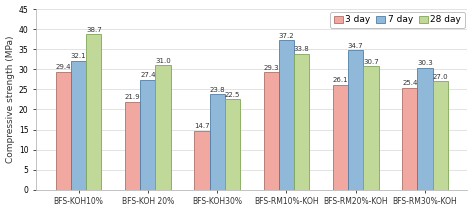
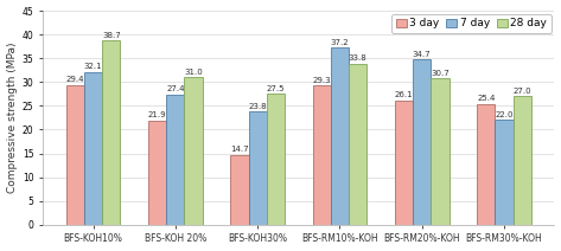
28 day/BFS-KOH30%: 22.5 -> 27.5
7 day/BFS-RM30%-KOH: 30.3 -> 22.0
